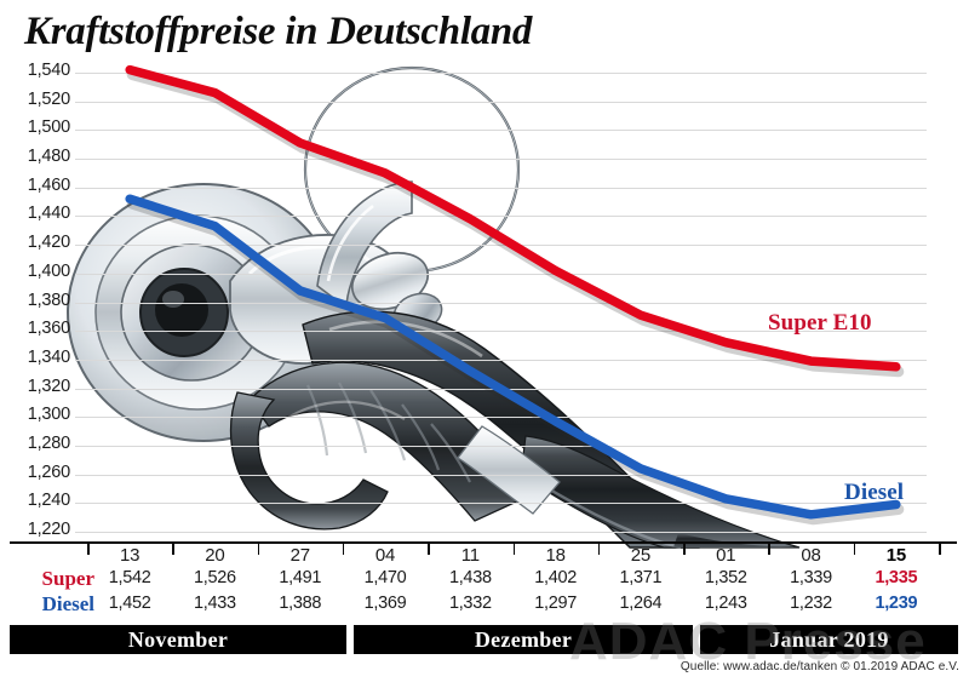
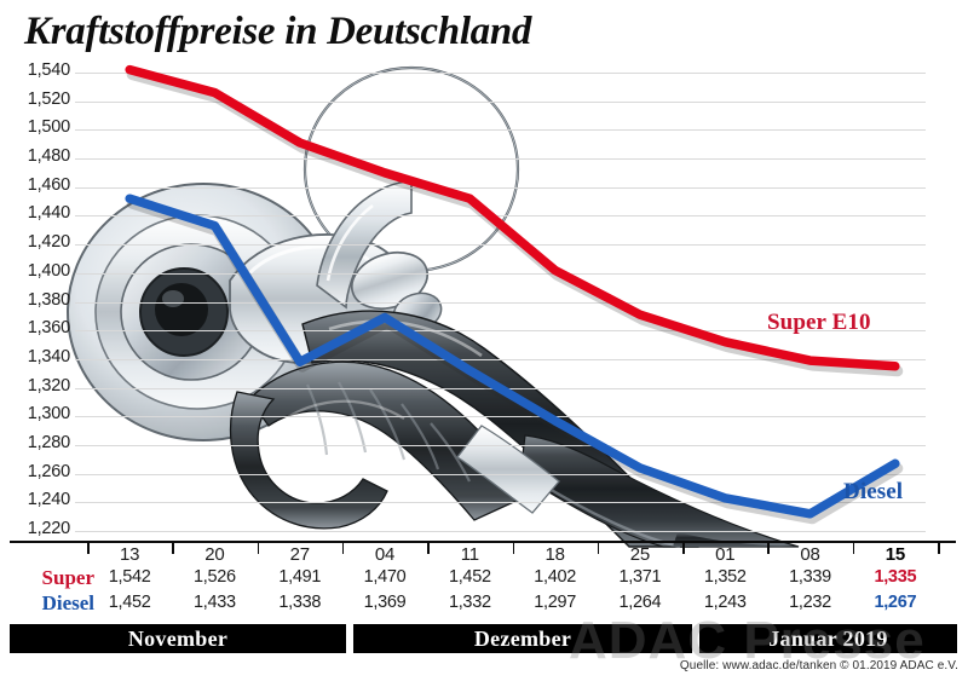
Diesel/27: 1,388 -> 1,338
Super E10/11: 1,438 -> 1,452
Diesel/15: 1,239 -> 1,267
